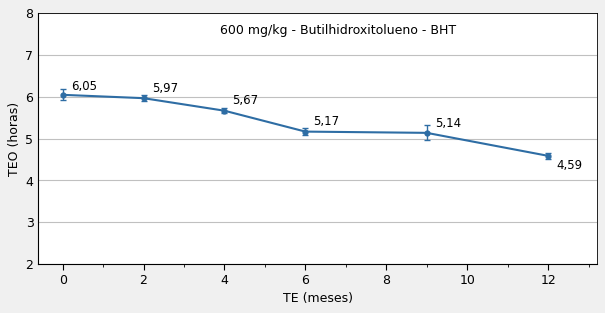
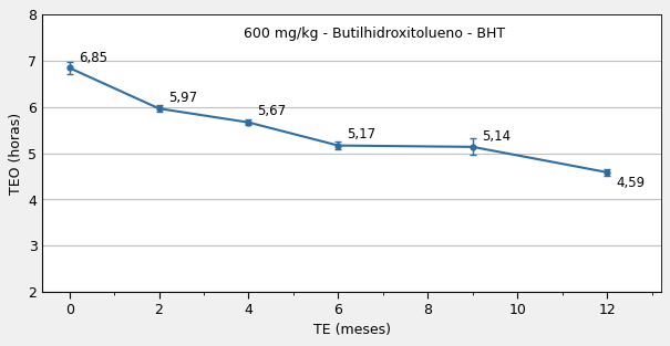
0: 6,05 -> 6,85
